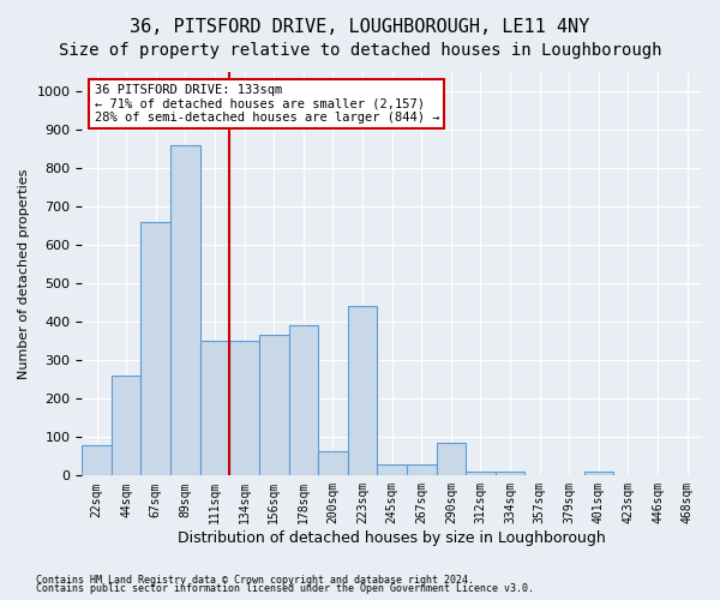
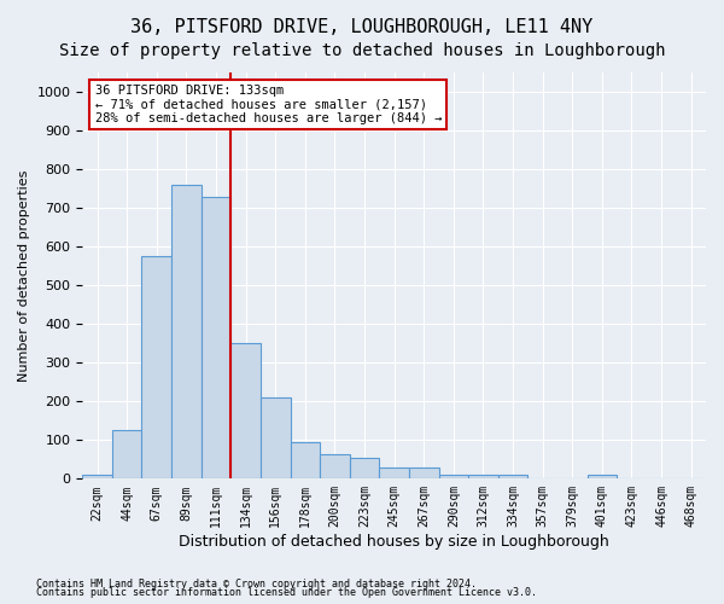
22sqm: 80 -> 10
44sqm: 260 -> 125
67sqm: 660 -> 575
89sqm: 860 -> 760
111sqm: 350 -> 730
156sqm: 365 -> 210
178sqm: 390 -> 95
223sqm: 440 -> 55
290sqm: 85 -> 10
